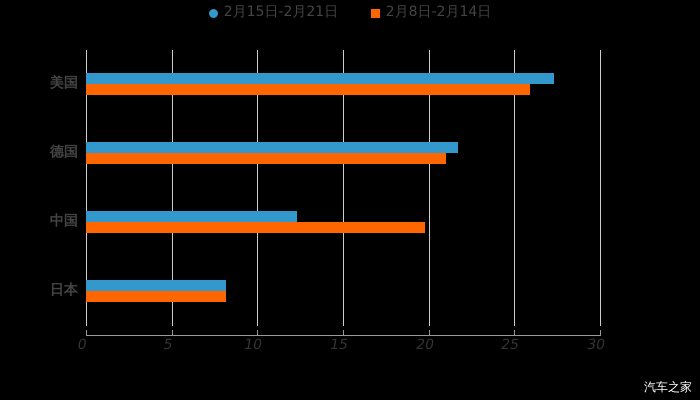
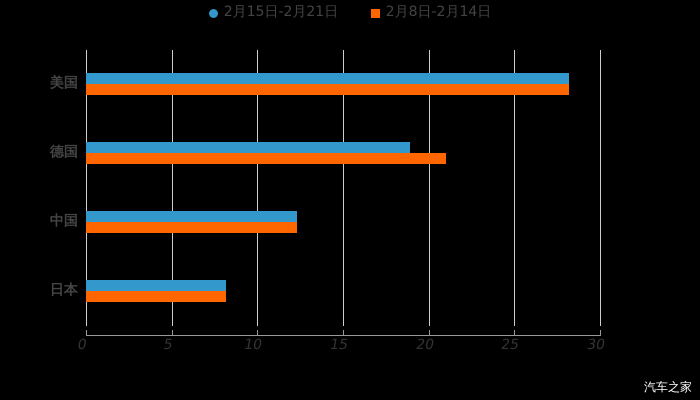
2月15日-2月21日/美国: 27.3 -> 28.2
2月8日-2月14日/美国: 25.9 -> 28.2
2月15日-2月21日/德国: 21.7 -> 18.9
2月8日-2月14日/中国: 19.8 -> 12.3
